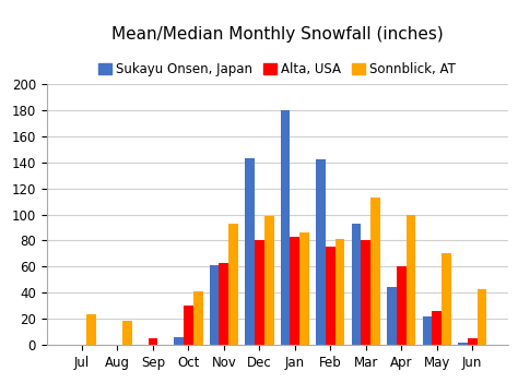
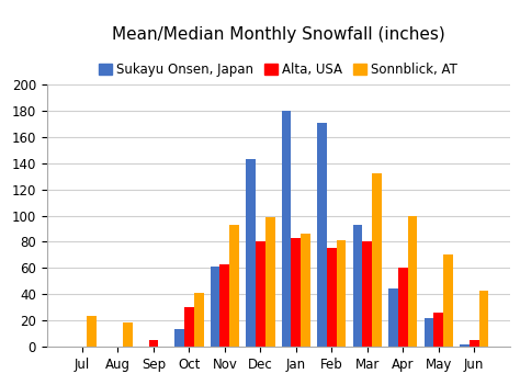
Sukayu Onsen, Japan/Oct: 6 -> 13
Sukayu Onsen, Japan/Feb: 142 -> 171
Sonnblick, AT/Mar: 113 -> 132
